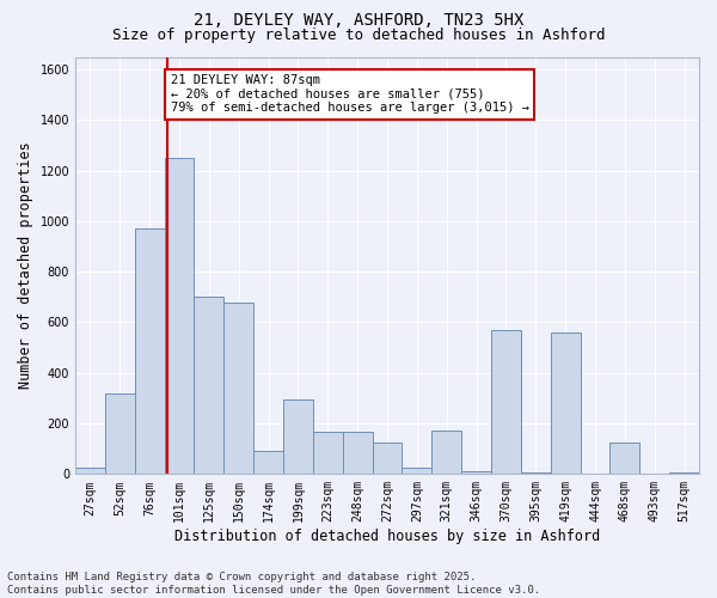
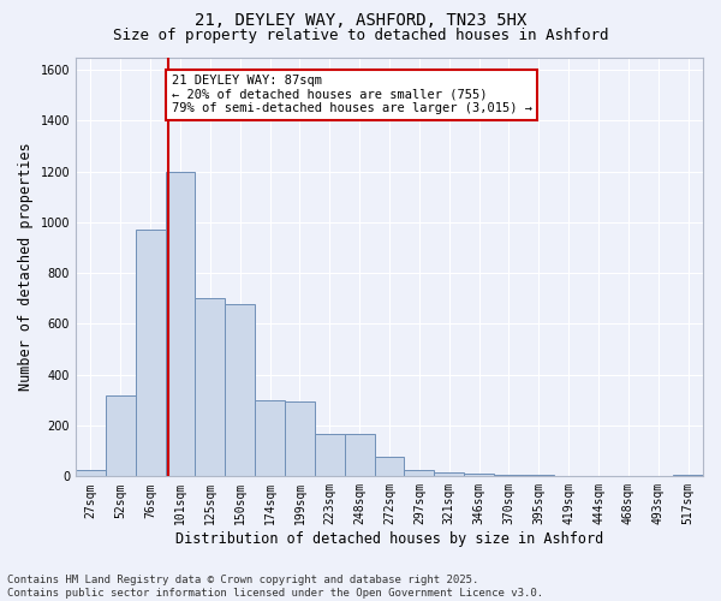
101sqm: 1250 -> 1200
174sqm: 90 -> 300
272sqm: 125 -> 75
321sqm: 170 -> 15
370sqm: 570 -> 5
419sqm: 560 -> 3
468sqm: 125 -> 2
